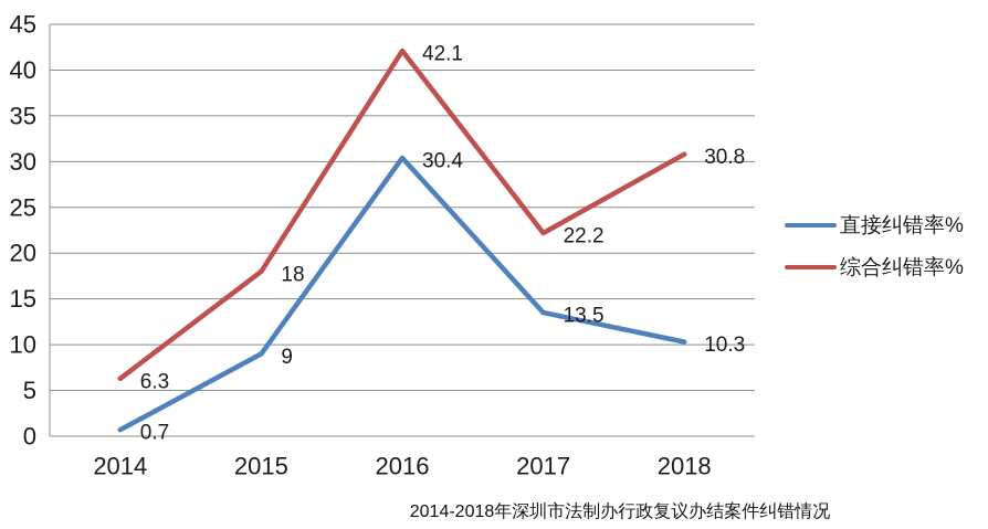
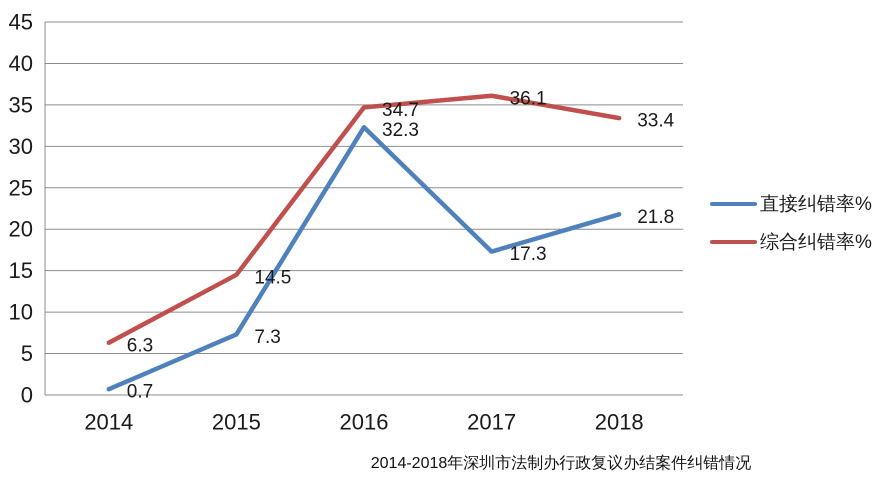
直接纠错率%/2015: 9 -> 7.3
综合纠错率%/2015: 18 -> 14.5
直接纠错率%/2016: 30.4 -> 32.3
综合纠错率%/2016: 42.1 -> 34.7
直接纠错率%/2017: 13.5 -> 17.3
综合纠错率%/2017: 22.2 -> 36.1
直接纠错率%/2018: 10.3 -> 21.8
综合纠错率%/2018: 30.8 -> 33.4
